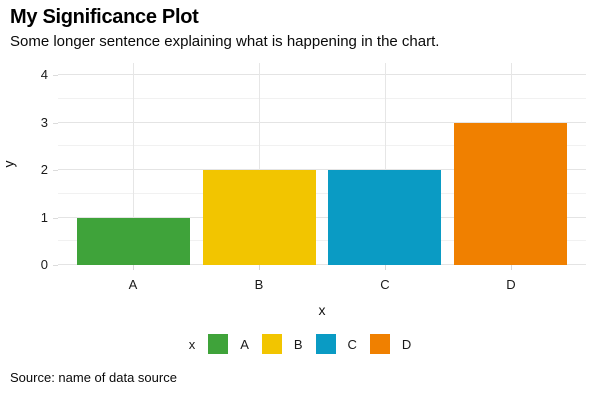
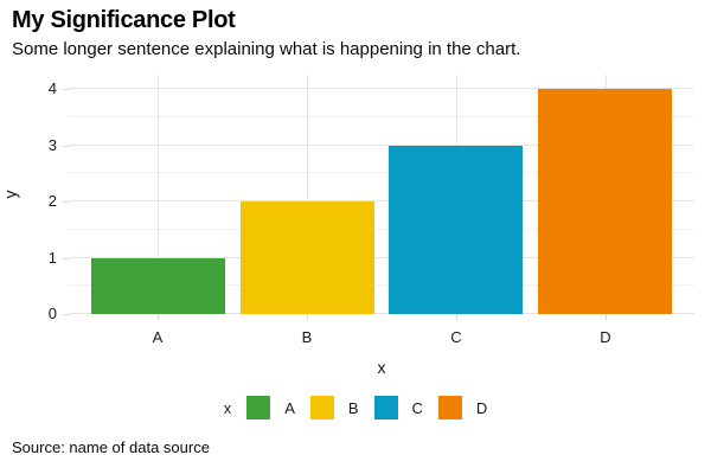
C: 2 -> 3
D: 3 -> 4
